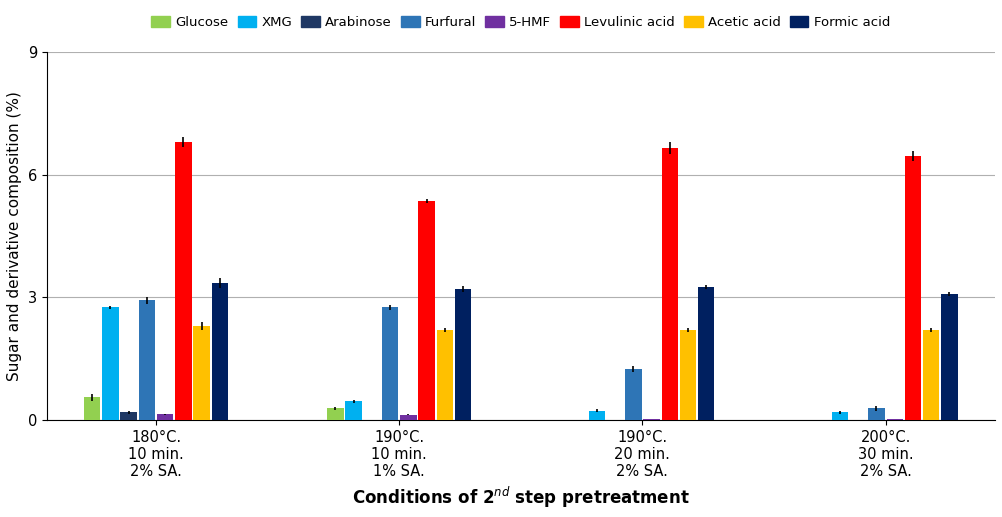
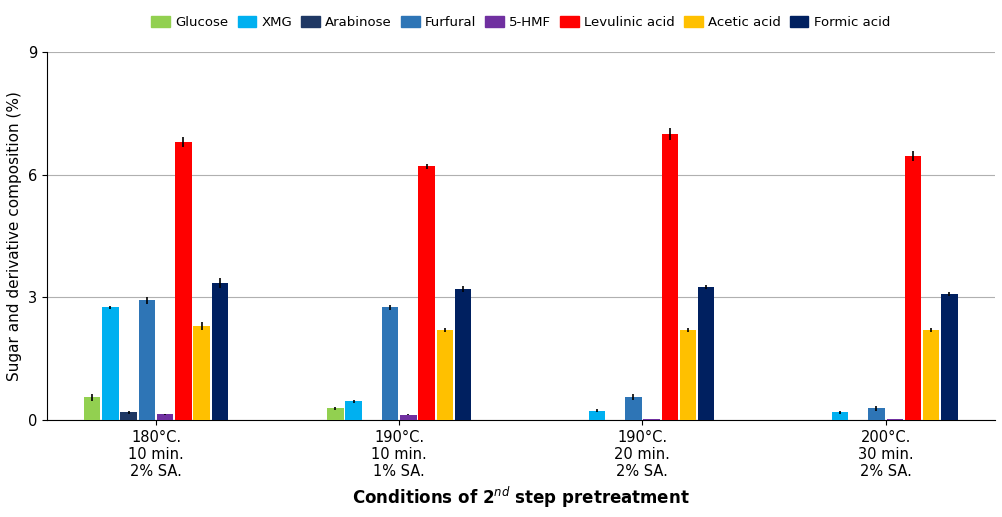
Levulinic acid/190°C. 10 min. 1% SA.: 5.35 -> 6.20
Furfural/190°C. 20 min. 2% SA.: 1.25 -> 0.55
Levulinic acid/190°C. 20 min. 2% SA.: 6.65 -> 7.00
